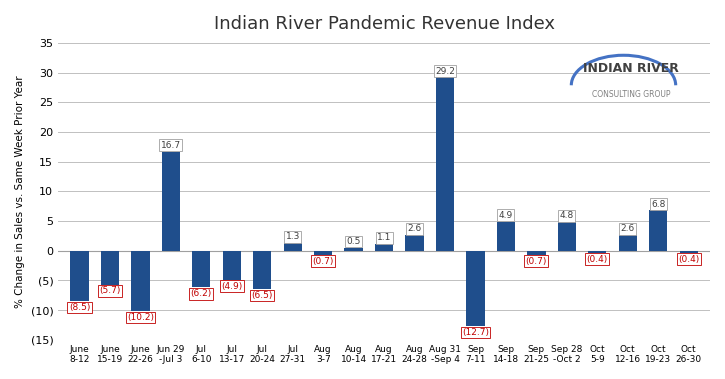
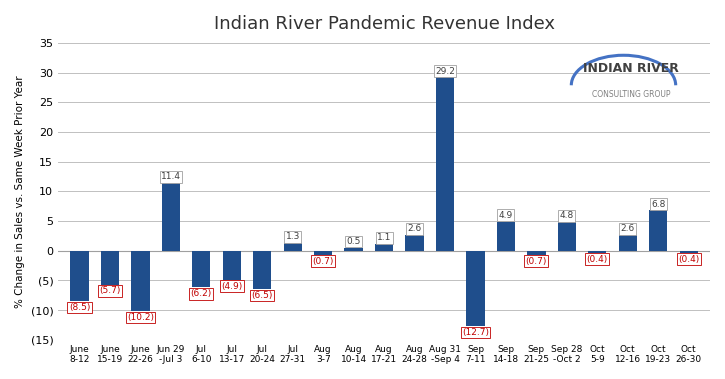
Jun 29 -Jul 3: 16.7 -> 11.4
